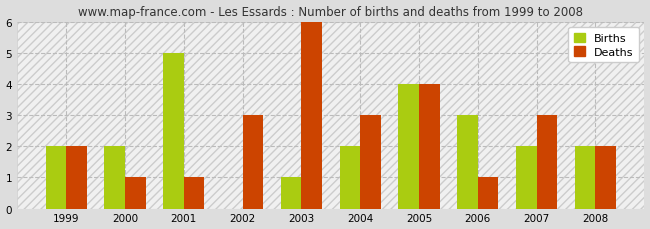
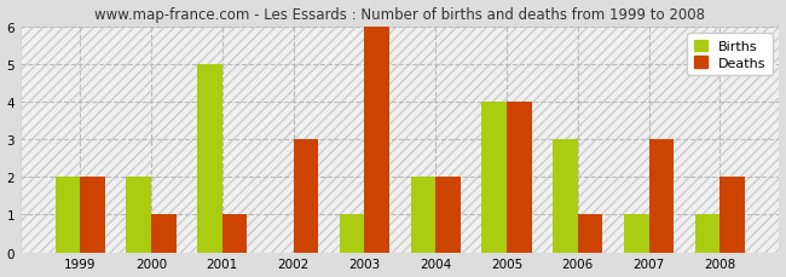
Deaths/2004: 3 -> 2
Births/2007: 2 -> 1
Births/2008: 2 -> 1
